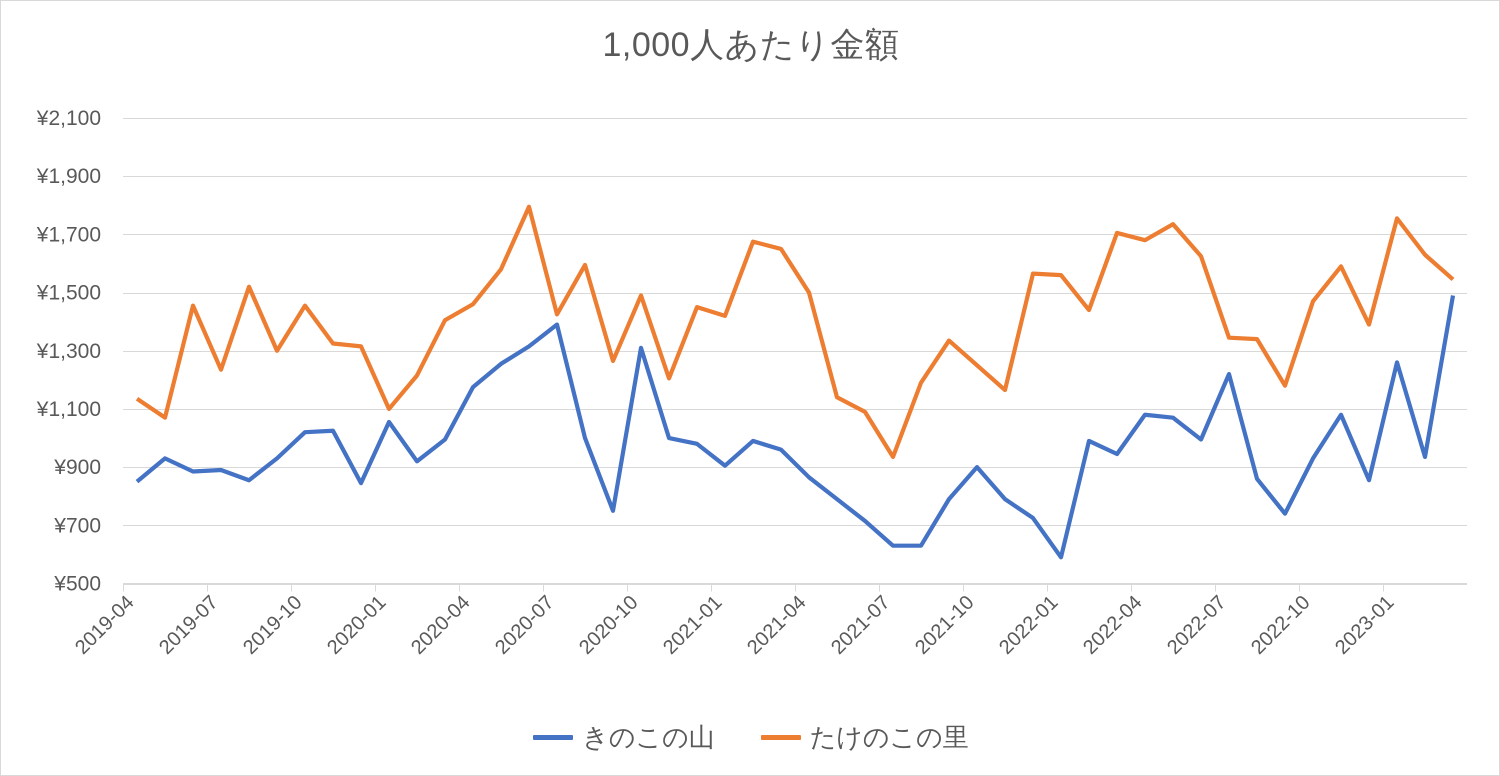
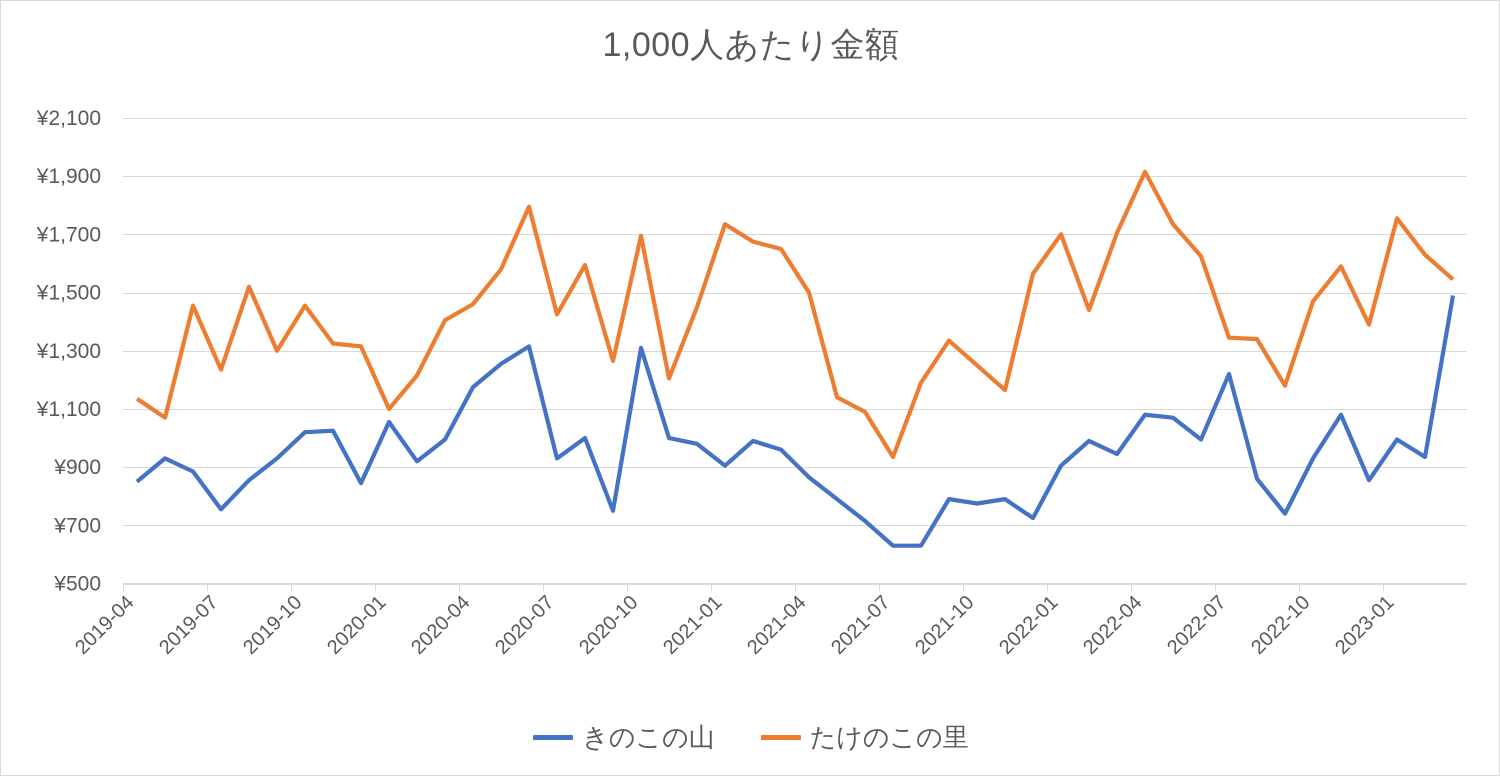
きのこの山/2019-07: ¥890 -> ¥760
きのこの山/2020-07: ¥1390 -> ¥930
たけのこの里/2020-10: ¥1490 -> ¥1700
たけのこの里/2021-01: ¥1420 -> ¥1740
きのこの山/2021-10: ¥900 -> ¥780
きのこの山/2022-01: ¥590 -> ¥900
たけのこの里/2022-01: ¥1560 -> ¥1700
たけのこの里/2022-04: ¥1680 -> ¥1920
きのこの山/2023-01: ¥1260 -> ¥1000
